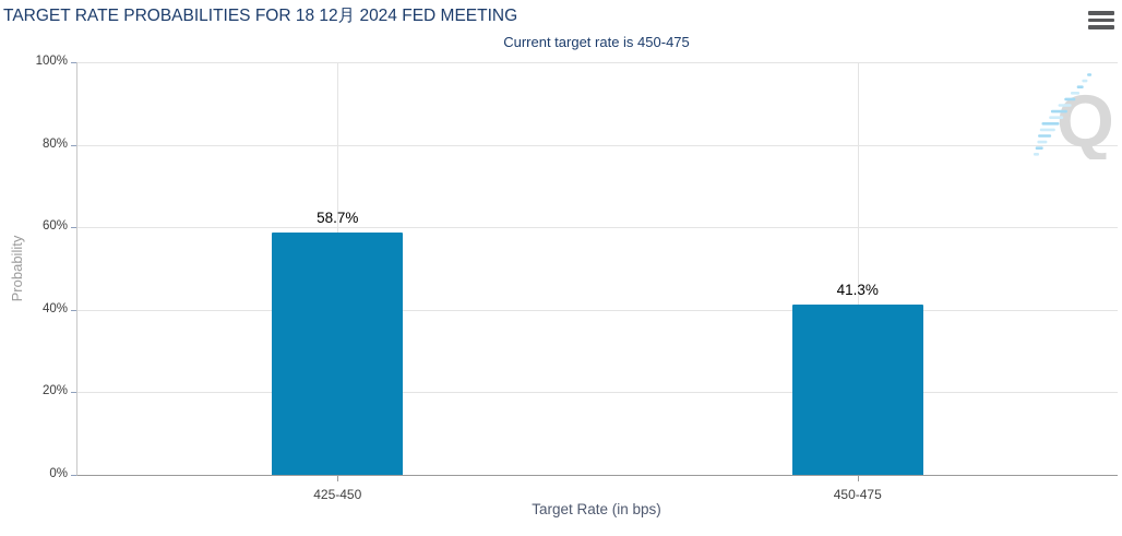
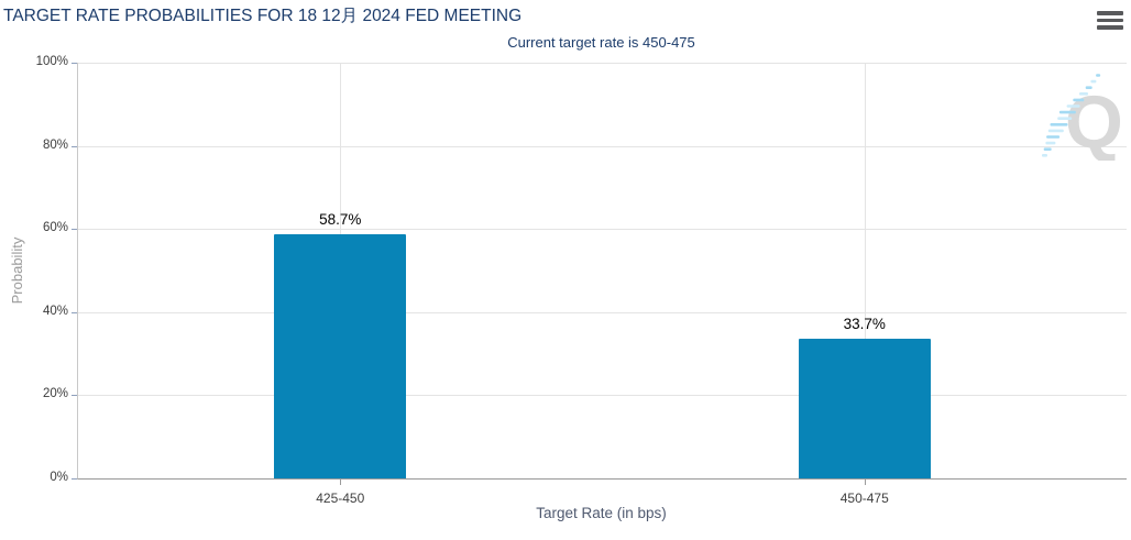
450-475: 41.3% -> 33.7%
